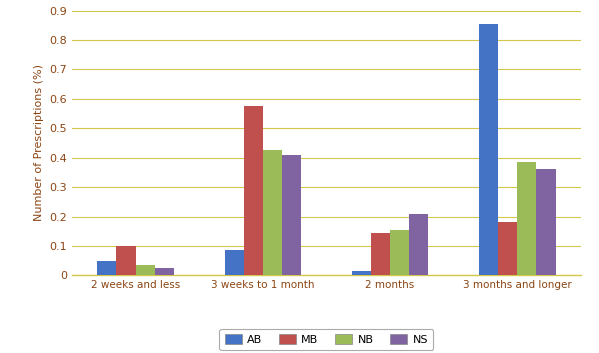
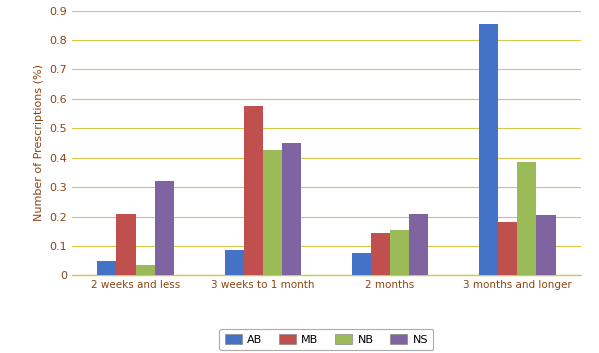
MB/2 weeks and less: 0.100 -> 0.210
NS/2 weeks and less: 0.025 -> 0.320
NS/3 weeks to 1 month: 0.410 -> 0.450
AB/2 months: 0.015 -> 0.075
NS/3 months and longer: 0.360 -> 0.205
